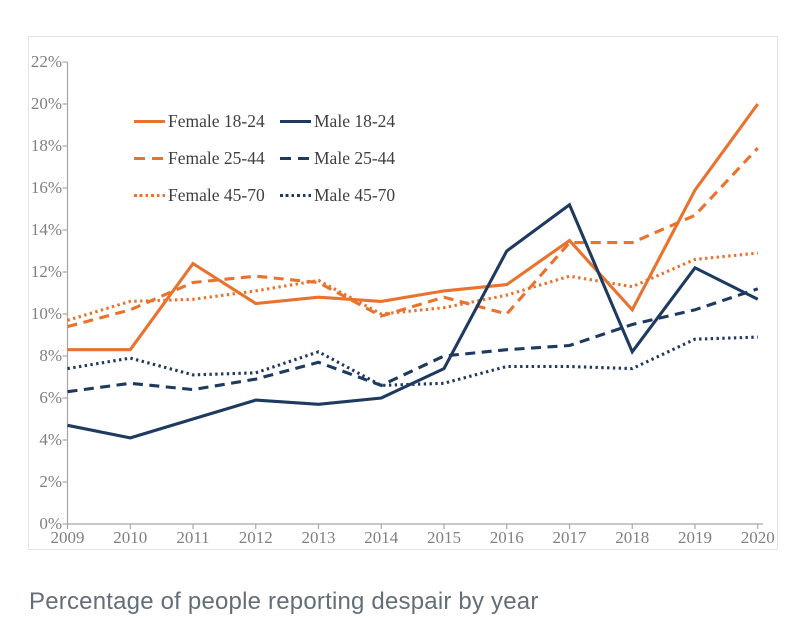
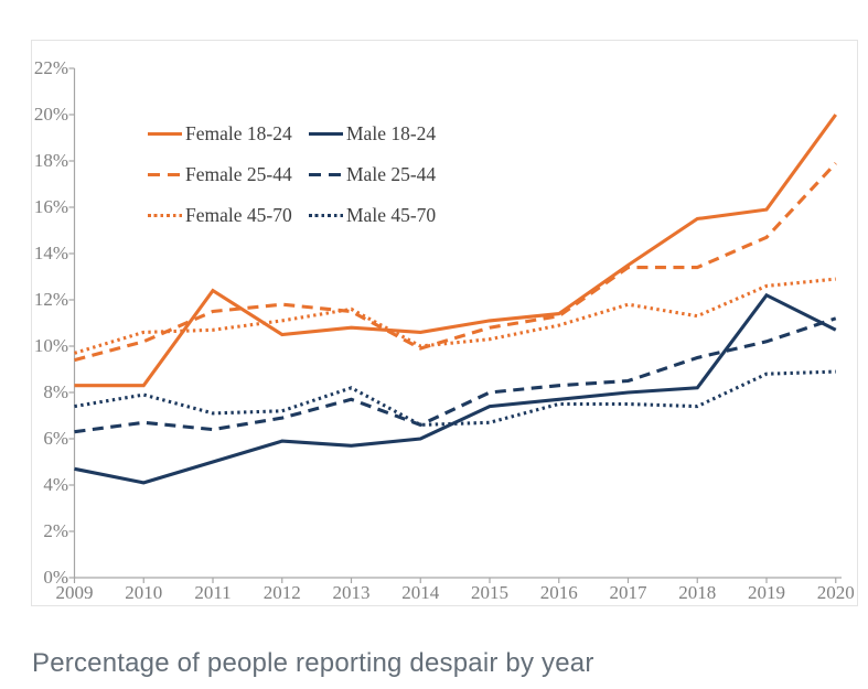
Female 25-44/2016: 10.0% -> 11.3%
Male 18-24/2016: 13.0% -> 7.7%
Male 18-24/2017: 15.2% -> 8.0%
Female 18-24/2018: 10.2% -> 15.5%
